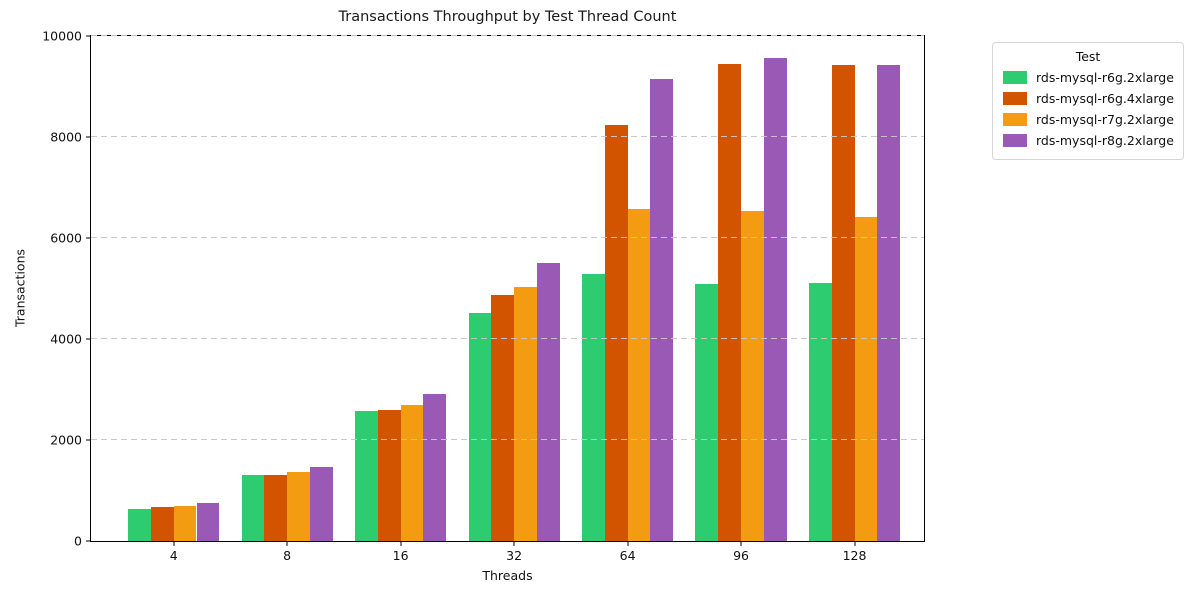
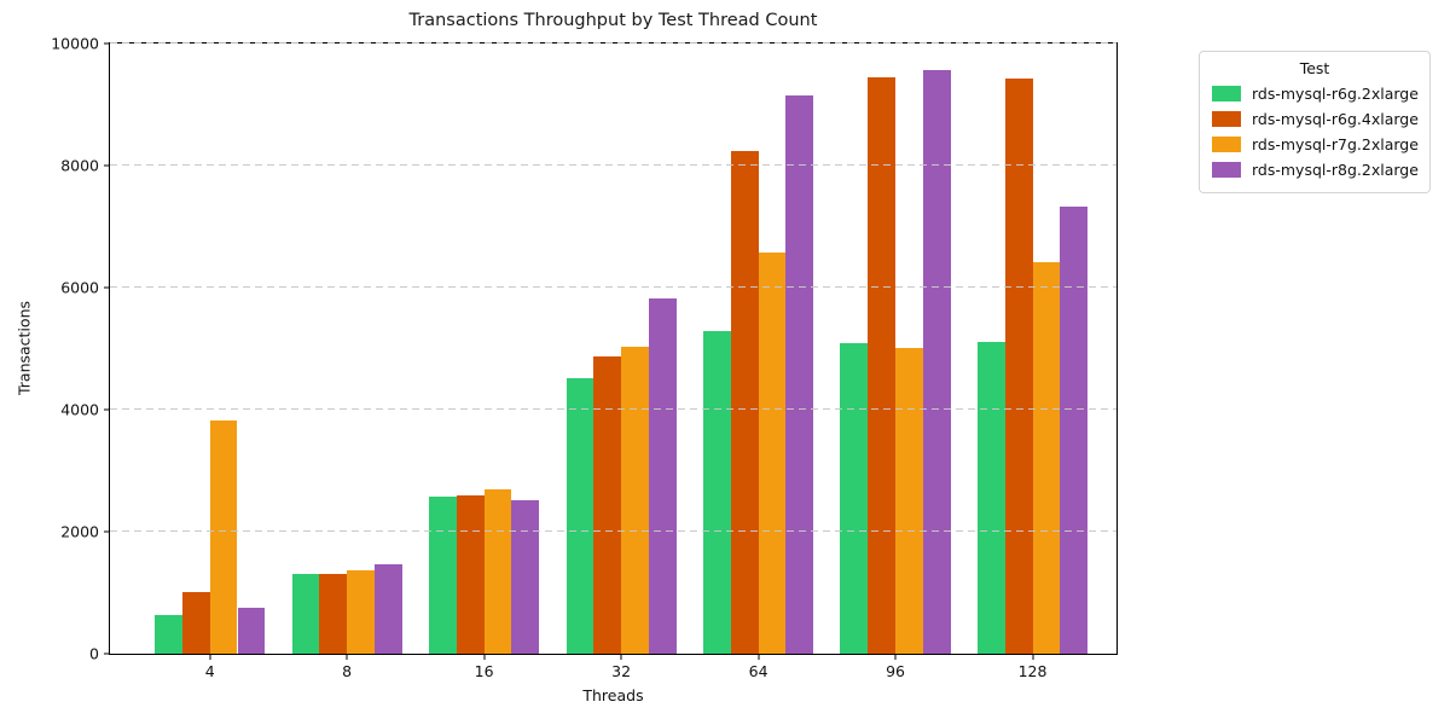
rds-mysql-r6g.4xlarge/4: 700 -> 1000
rds-mysql-r7g.2xlarge/4: 700 -> 3800
rds-mysql-r8g.2xlarge/16: 2900 -> 2500
rds-mysql-r8g.2xlarge/32: 5500 -> 5800
rds-mysql-r7g.2xlarge/96: 6500 -> 5000
rds-mysql-r8g.2xlarge/128: 9400 -> 7300
